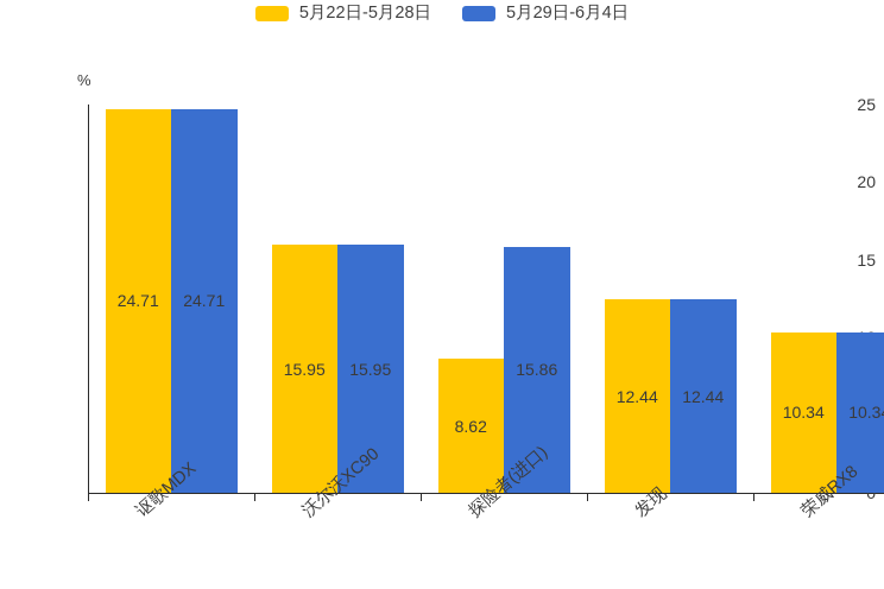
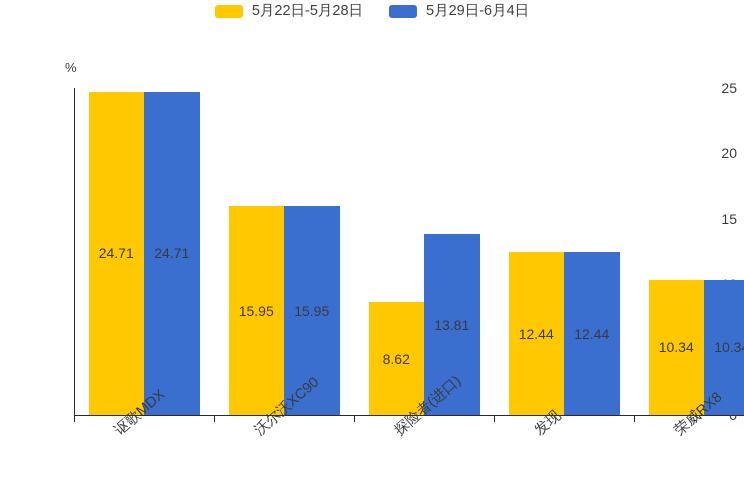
5月29日-6月4日/探险者(进口): 15.86 -> 13.81
